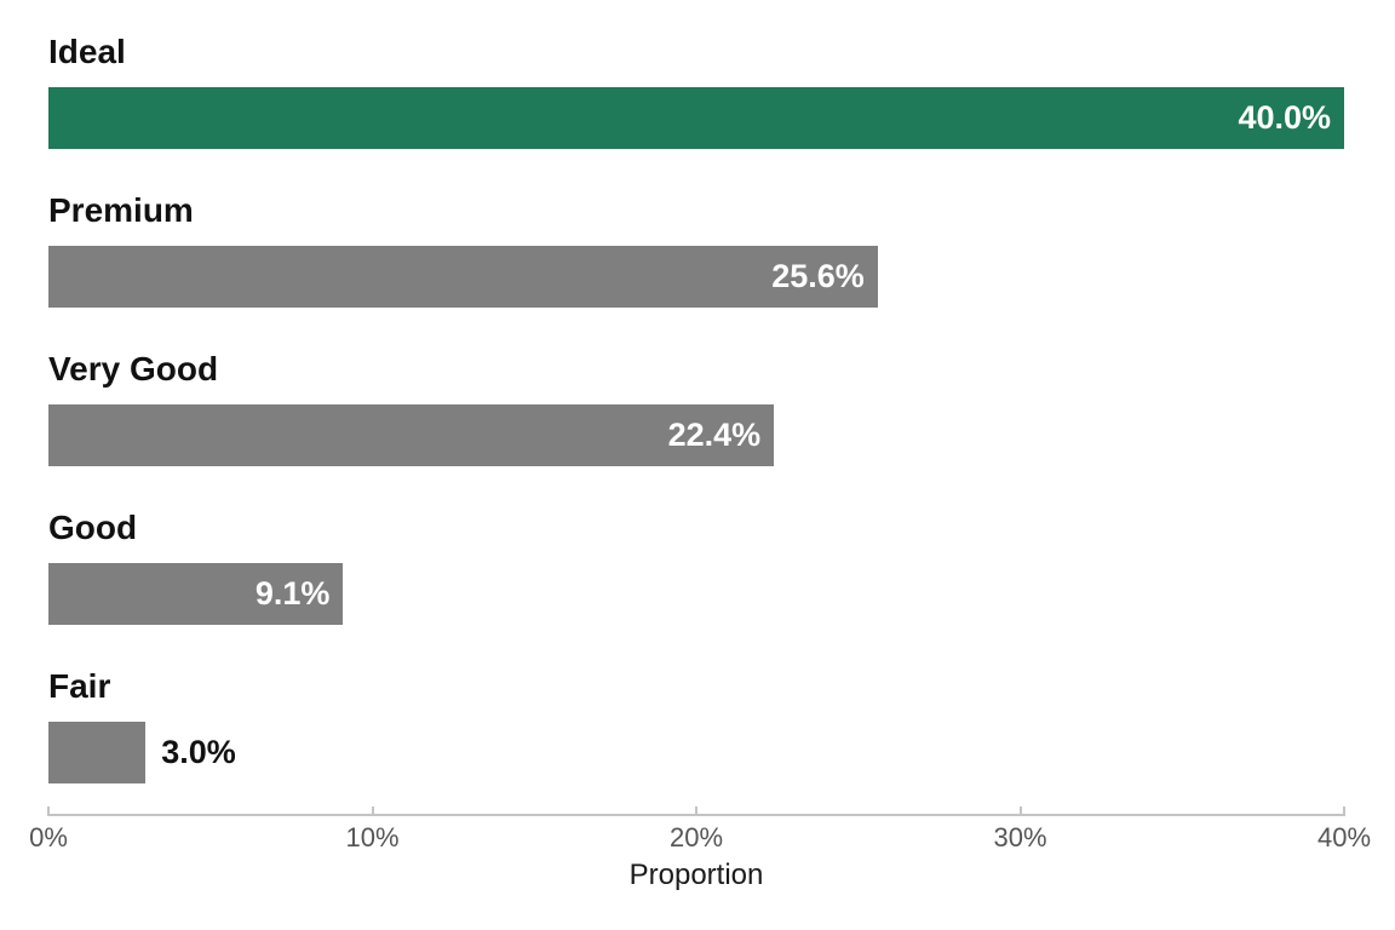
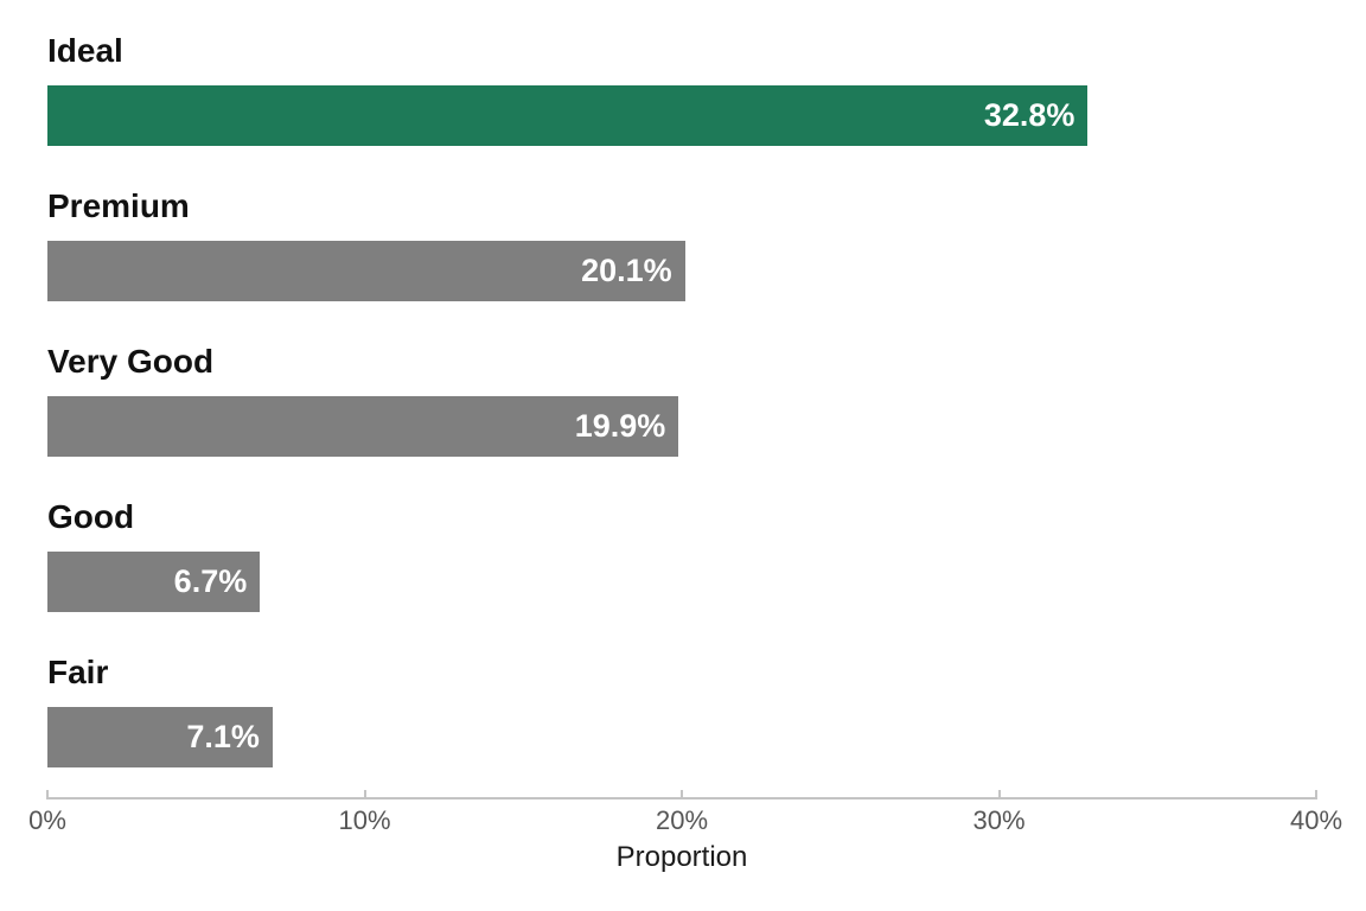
Ideal: 40.0% -> 32.8%
Premium: 25.6% -> 20.1%
Very Good: 22.4% -> 19.9%
Good: 9.1% -> 6.7%
Fair: 3.0% -> 7.1%
